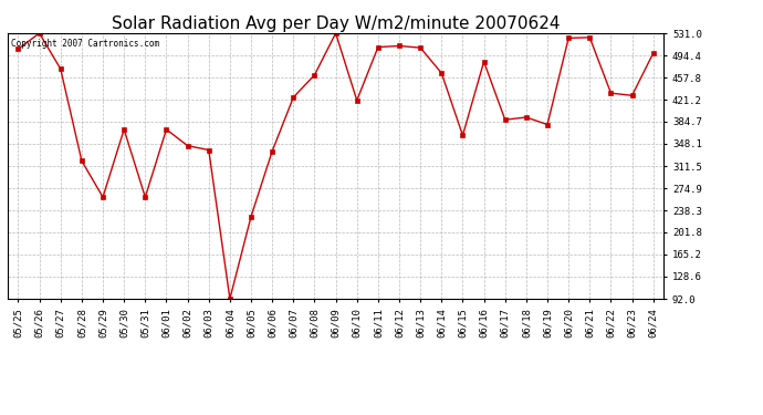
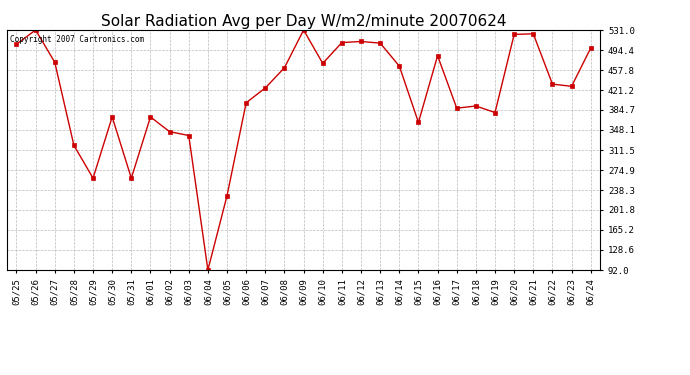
06/06: 336 -> 398
06/10: 420 -> 470
